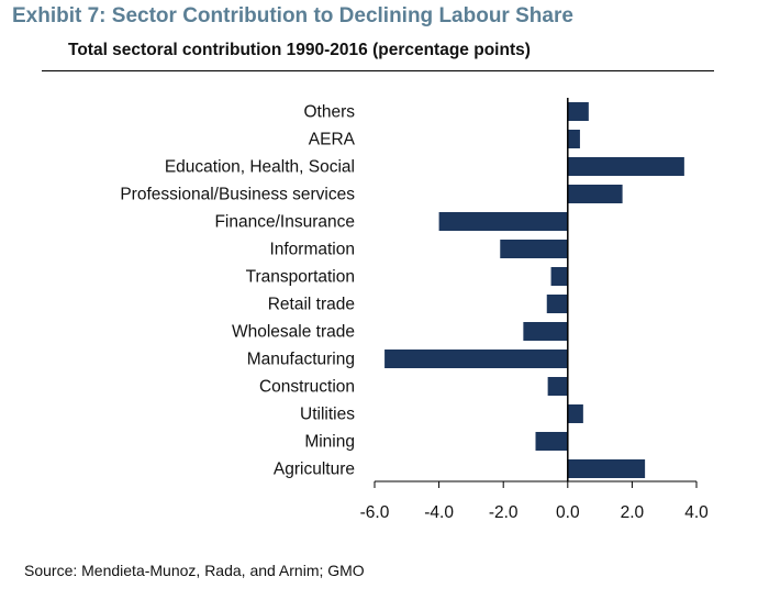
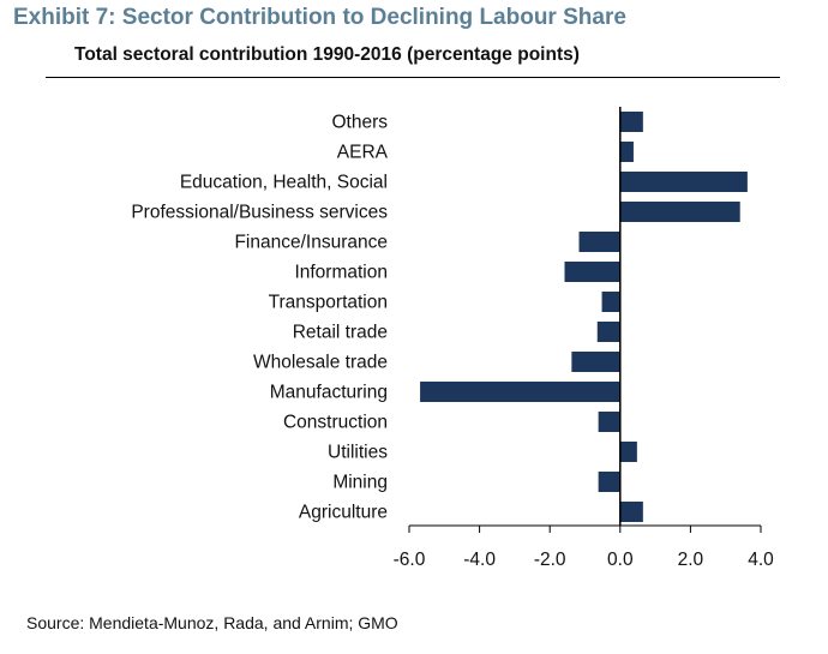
Professional/Business services: 1.7 -> 3.4
Finance/Insurance: -4.0 -> -1.2
Information: -2.1 -> -1.6
Mining: -1.0 -> -0.6
Agriculture: 2.4 -> 0.7
